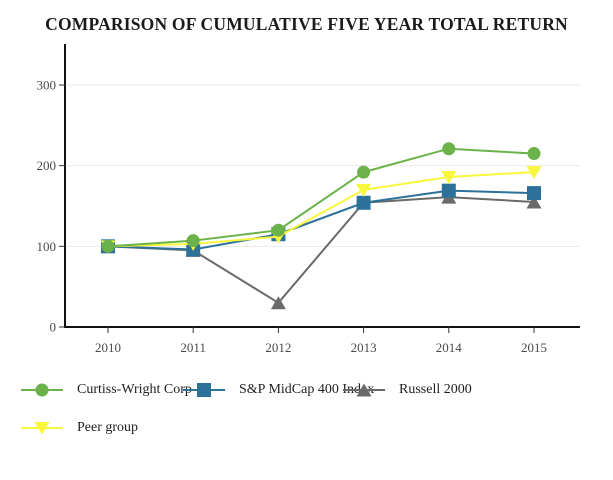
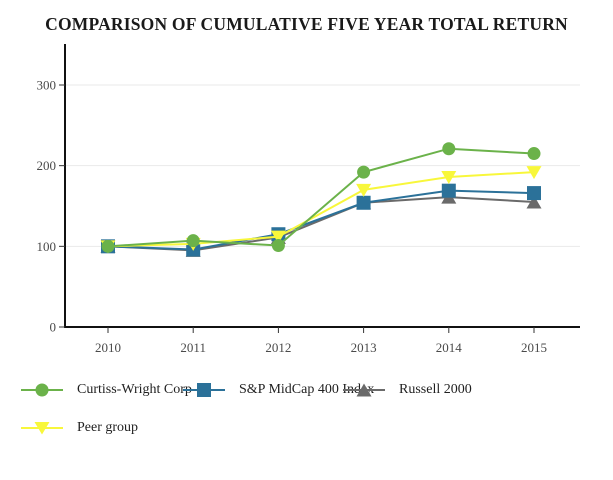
Curtiss-Wright Corp/2012: 120 -> 100
Russell 2000/2012: 30 -> 110
